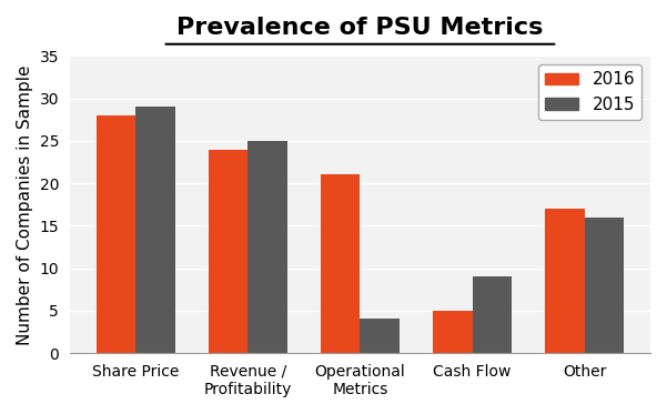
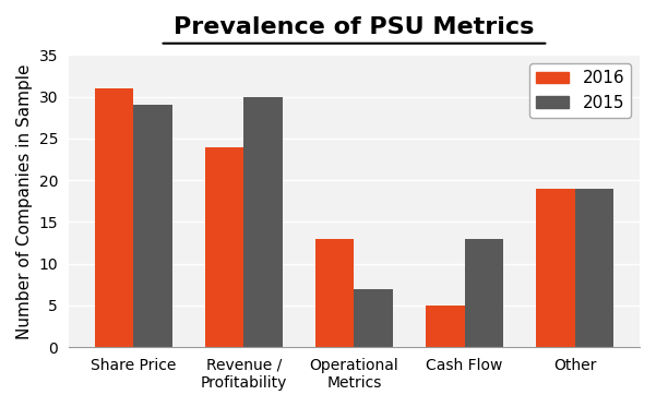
2016/Share Price: 28 -> 31
2015/Revenue / Profitability: 25 -> 30
2016/Operational Metrics: 21 -> 13
2015/Operational Metrics: 4 -> 7
2015/Cash Flow: 9 -> 13
2016/Other: 17 -> 19
2015/Other: 16 -> 19
